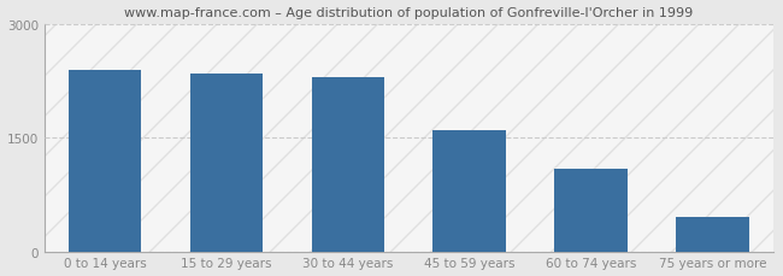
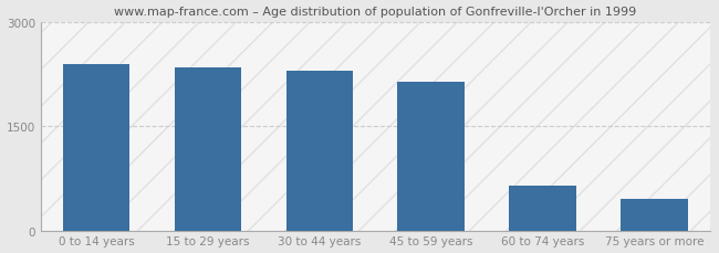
45 to 59 years: 1590 -> 2140
60 to 74 years: 1090 -> 640
